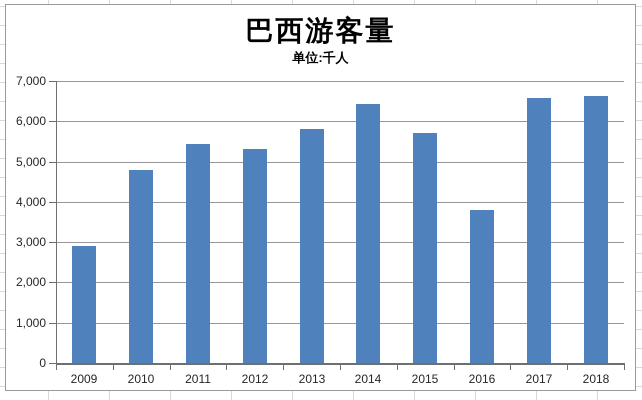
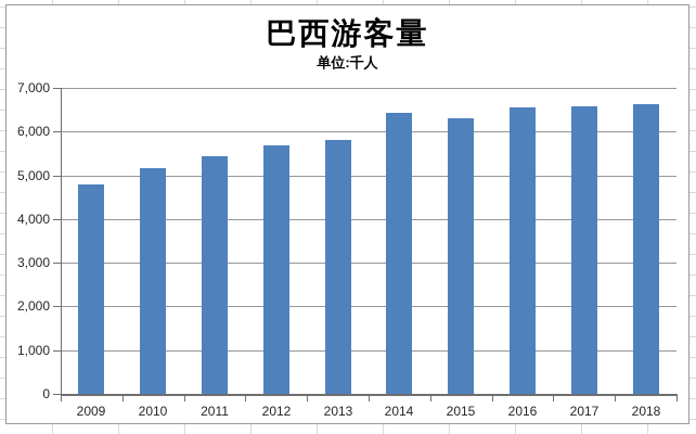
2009: 2900 -> 4800
2010: 4800 -> 5200
2012: 5300 -> 5700
2015: 5700 -> 6300
2016: 3800 -> 6500
